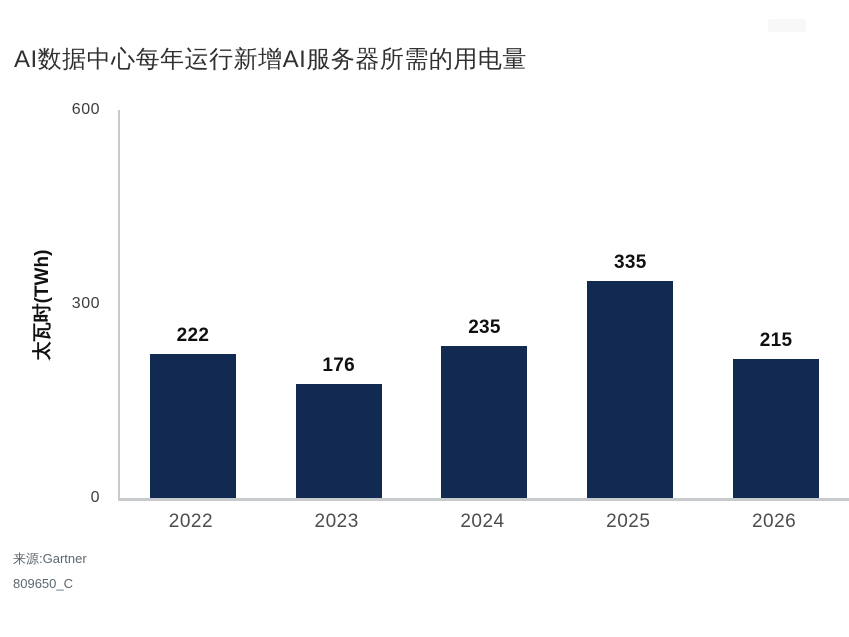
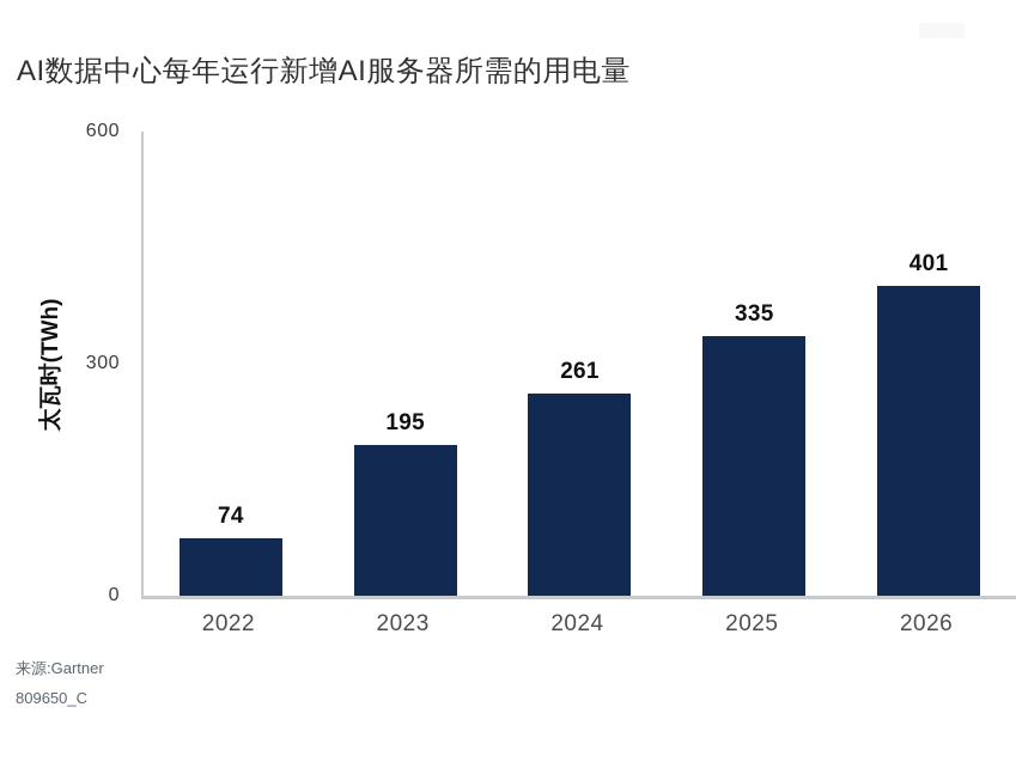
2022: 222 -> 74
2023: 176 -> 195
2024: 235 -> 261
2026: 215 -> 401
